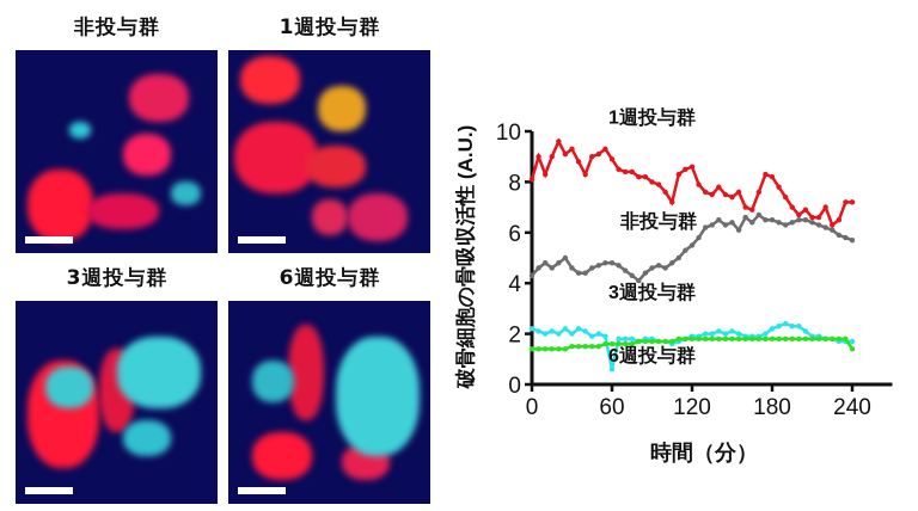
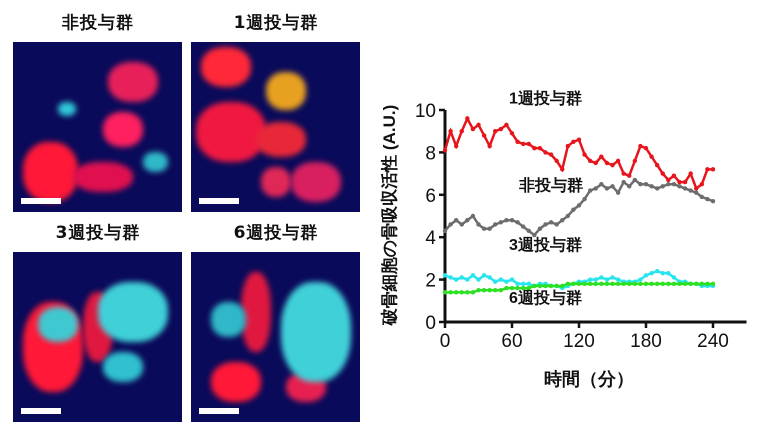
3週投与群/60: 0.6 -> 2.0
6週投与群/240: 1.4 -> 1.8
